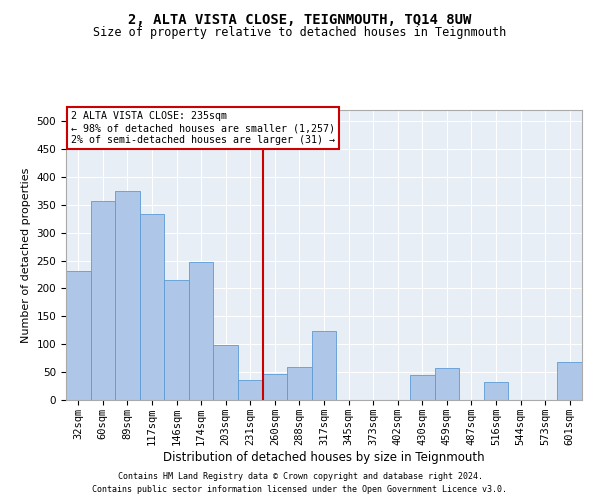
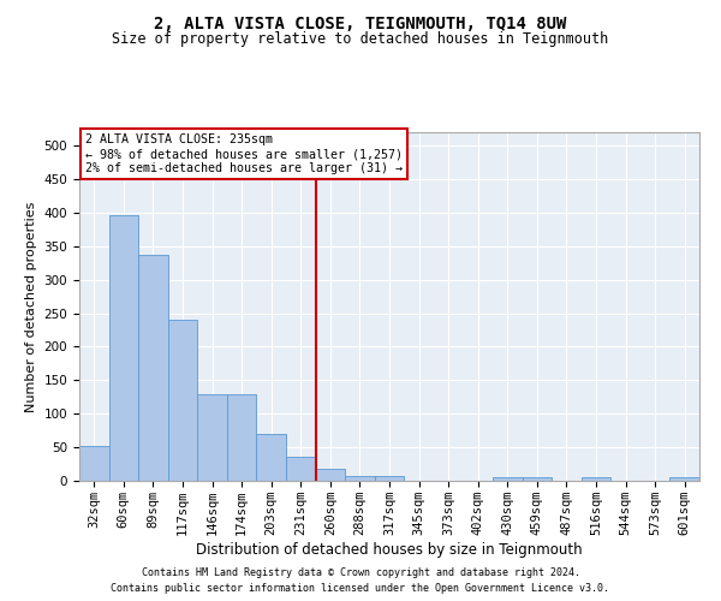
32sqm: 232 -> 52
60sqm: 356 -> 397
89sqm: 374 -> 338
117sqm: 334 -> 240
146sqm: 216 -> 130
174sqm: 248 -> 130
203sqm: 98 -> 70
260sqm: 46 -> 18
288sqm: 60 -> 8
317sqm: 124 -> 8
430sqm: 44 -> 5
459sqm: 58 -> 5
516sqm: 32 -> 5
601sqm: 68 -> 5
